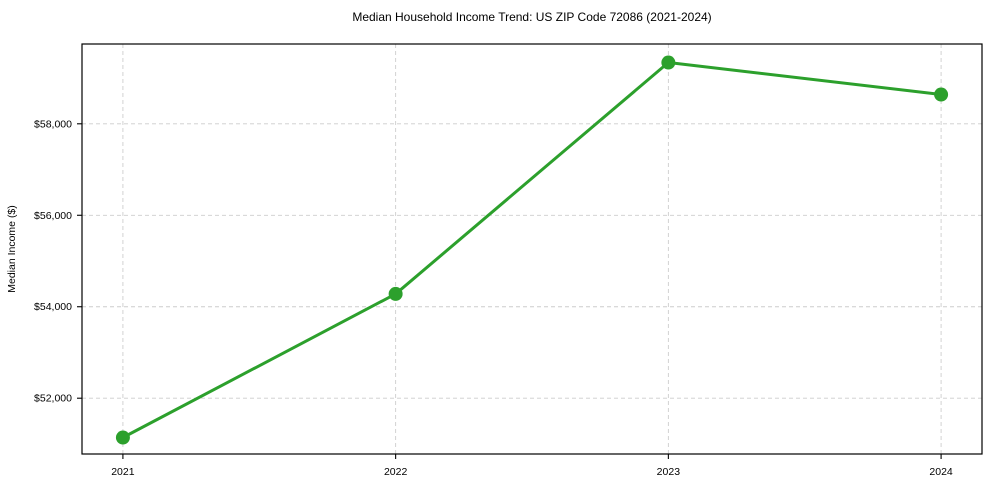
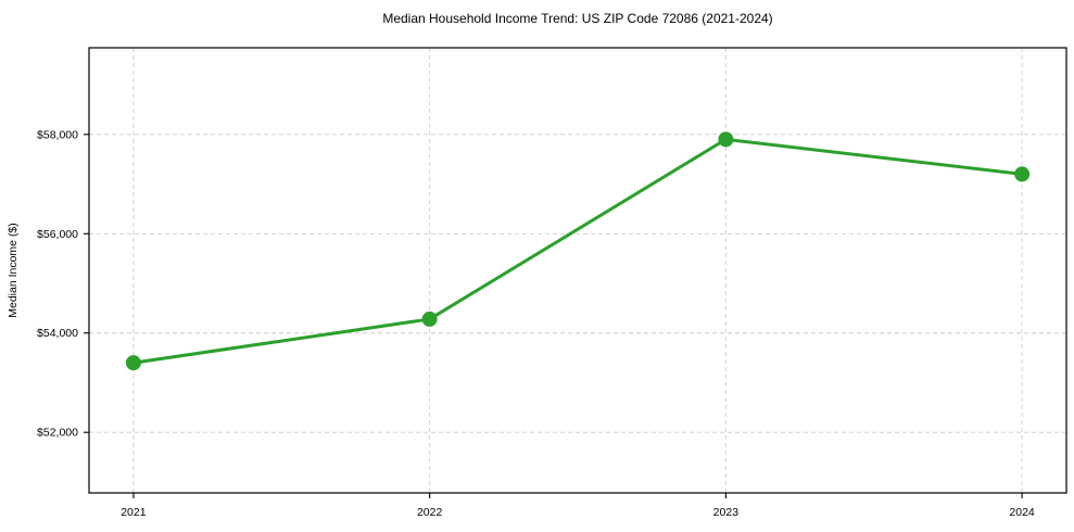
2021: $51100 -> $53400
2023: $59300 -> $57900
2024: $58600 -> $57200
